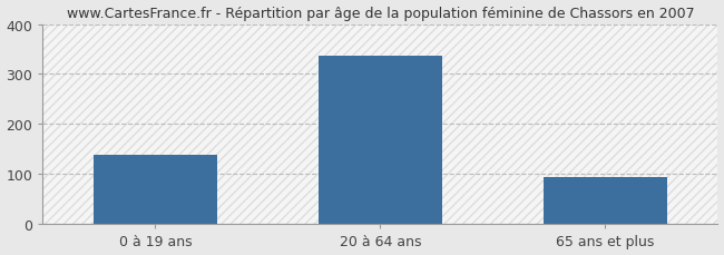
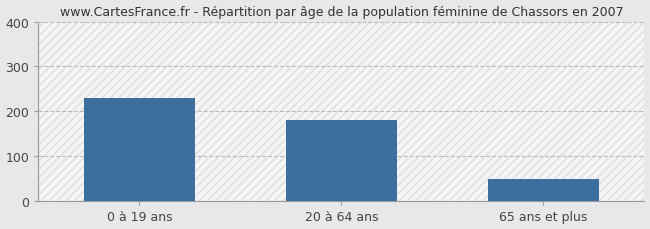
0 à 19 ans: 138 -> 230
20 à 64 ans: 336 -> 180
65 ans et plus: 95 -> 50
